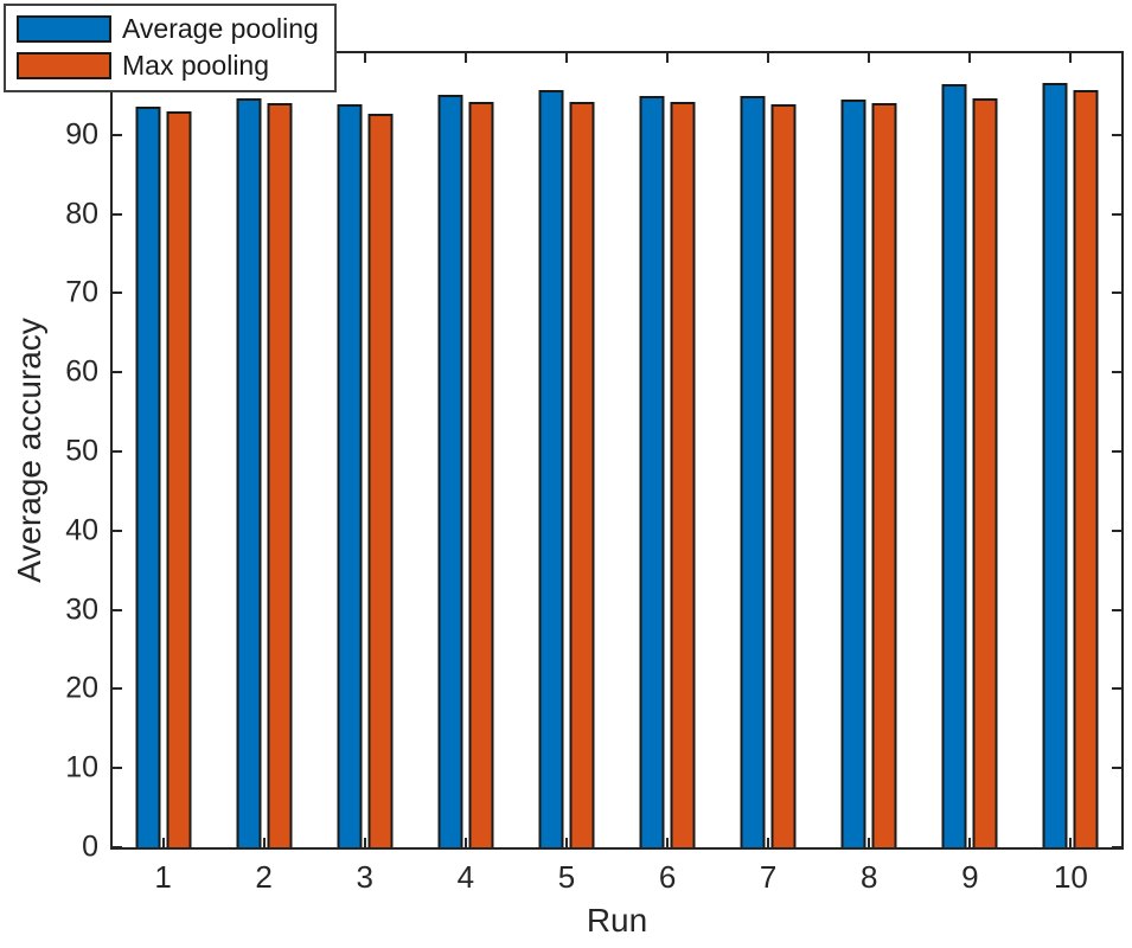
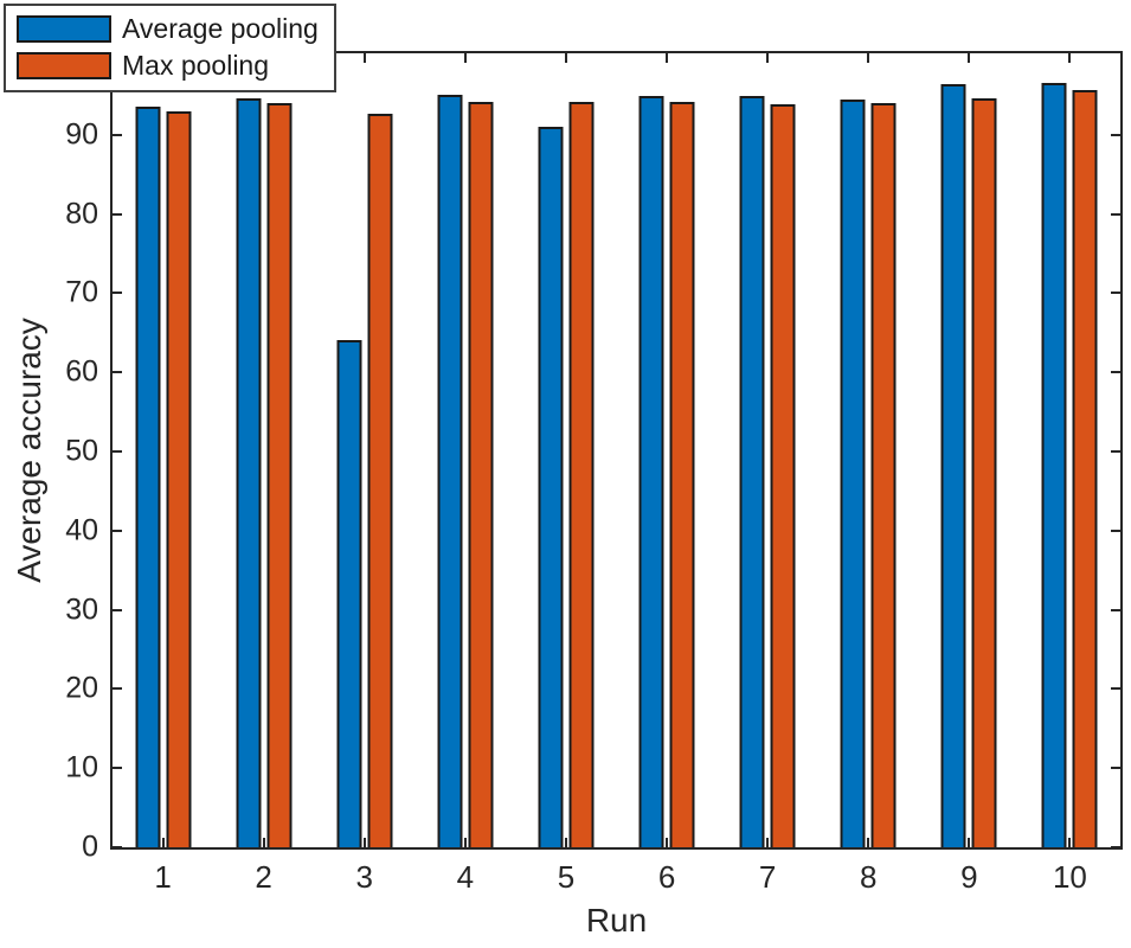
Average pooling/3: 94 -> 64
Average pooling/5: 96 -> 91
